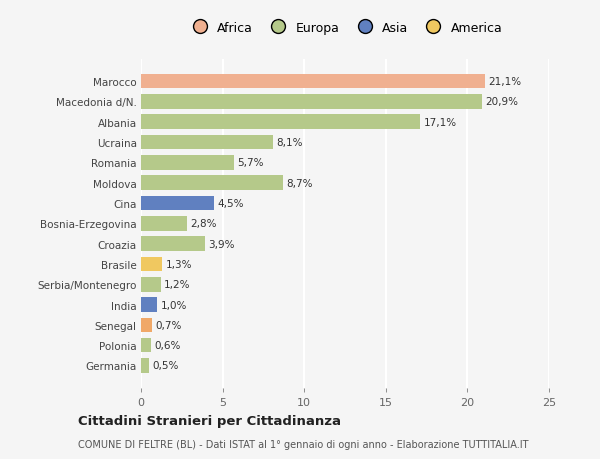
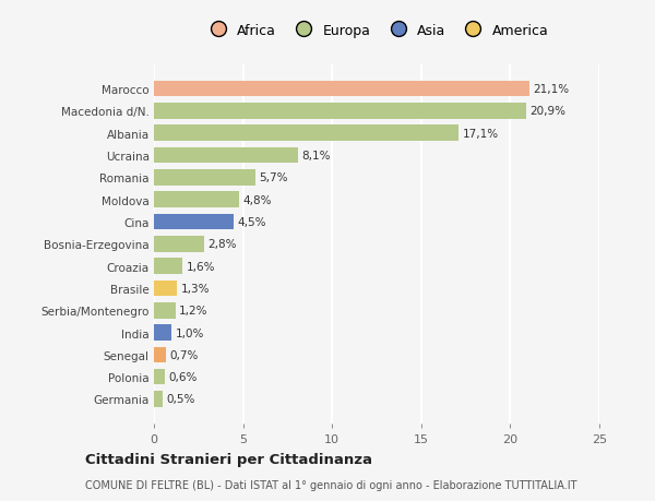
Moldova: 8,7% -> 4,8%
Croazia: 3,9% -> 1,6%
